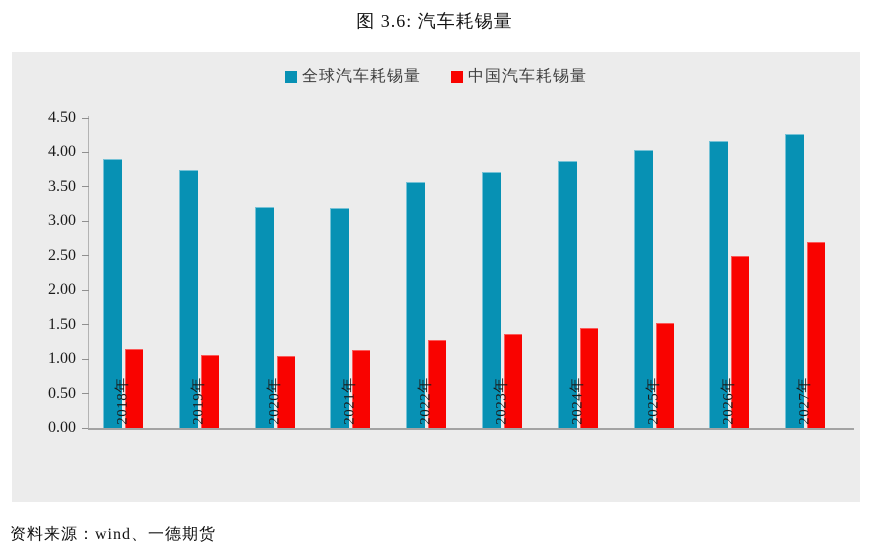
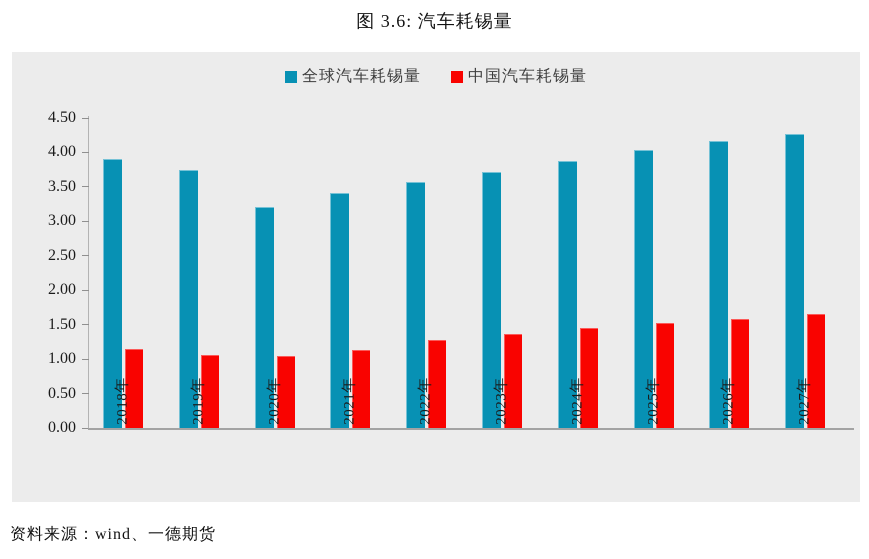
全球汽车耗锡量/2021年: 3.2 -> 3.4
中国汽车耗锡量/2026年: 2.5 -> 1.6
中国汽车耗锡量/2027年: 2.7 -> 1.6
